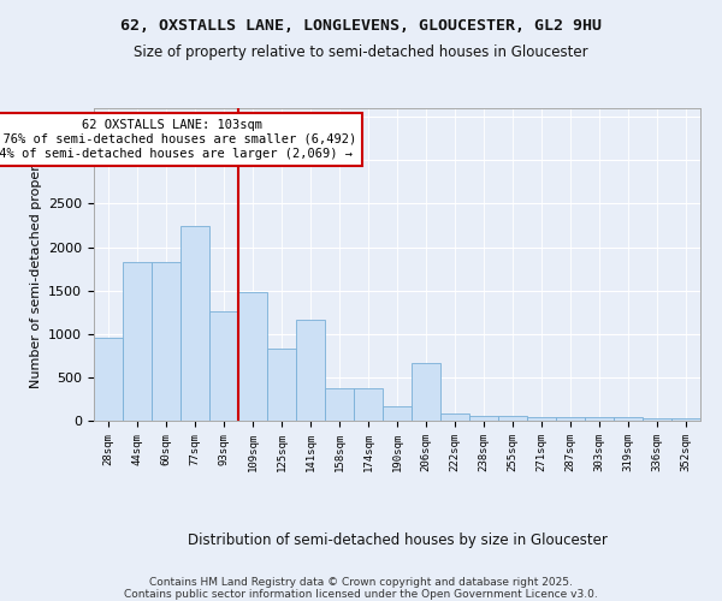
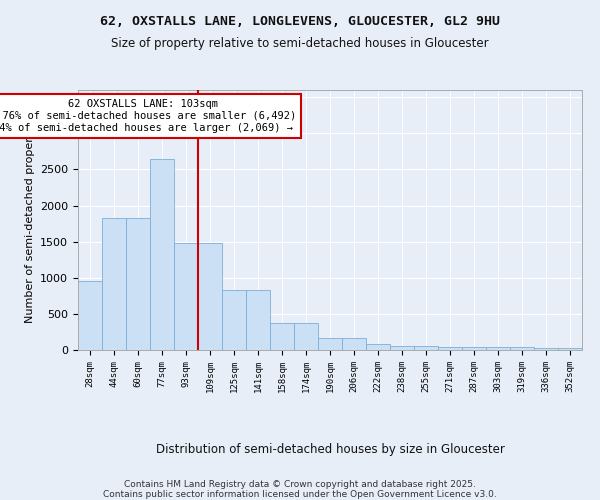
77sqm: 2240 -> 2640
93sqm: 1260 -> 1480
141sqm: 1160 -> 830
206sqm: 660 -> 160
